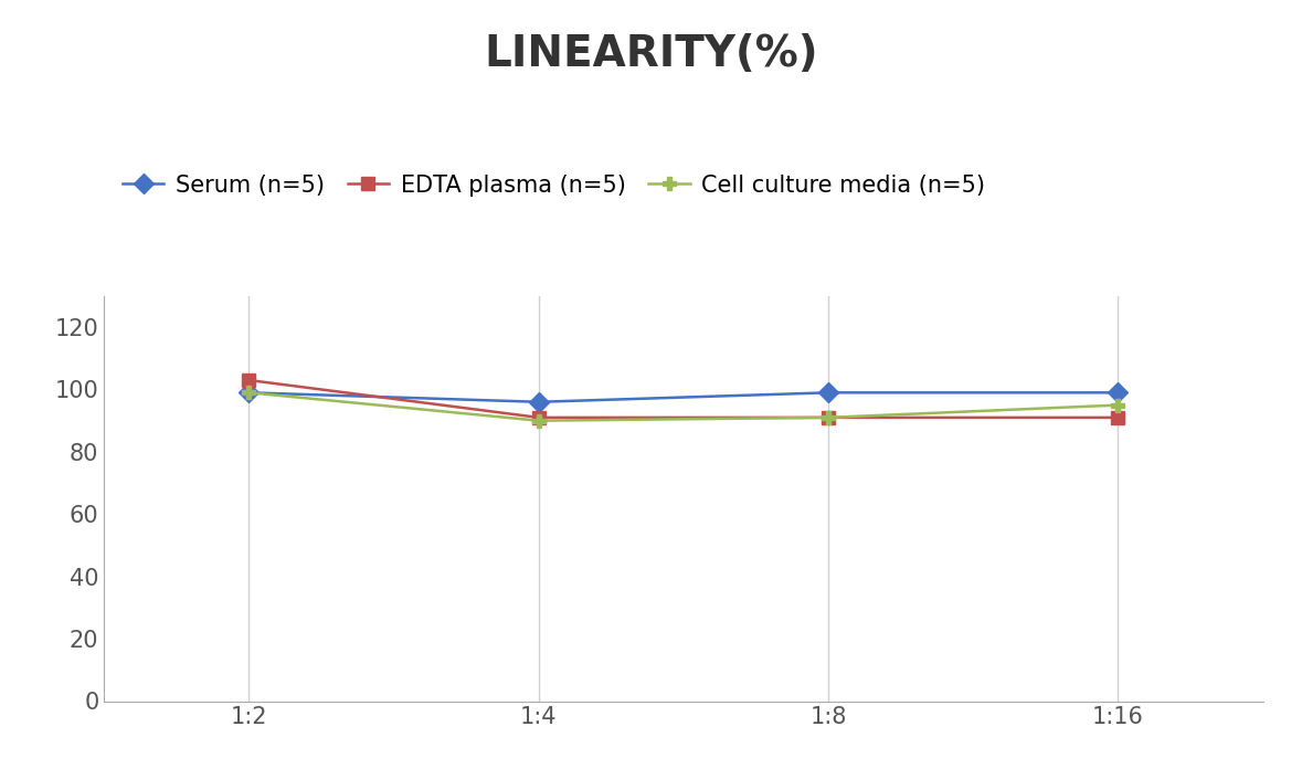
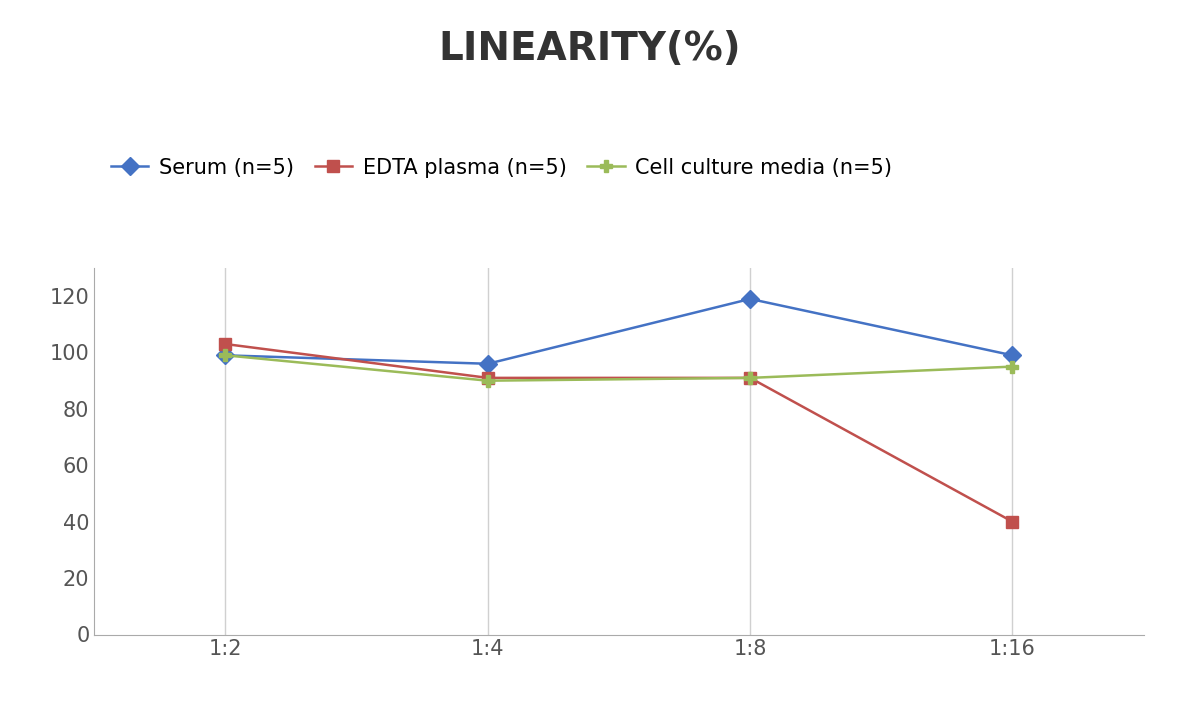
Serum (n=5)/1:8: 99 -> 119
EDTA plasma (n=5)/1:16: 91 -> 40
